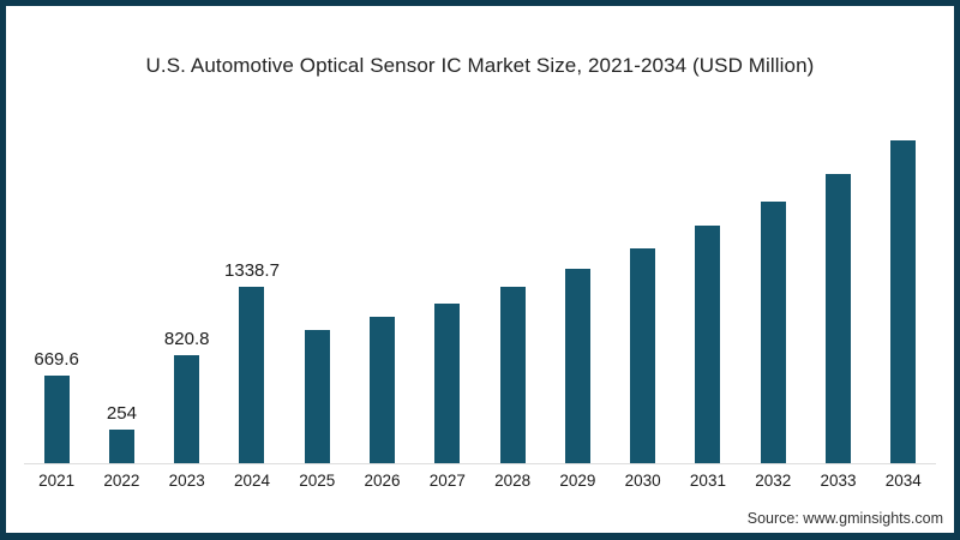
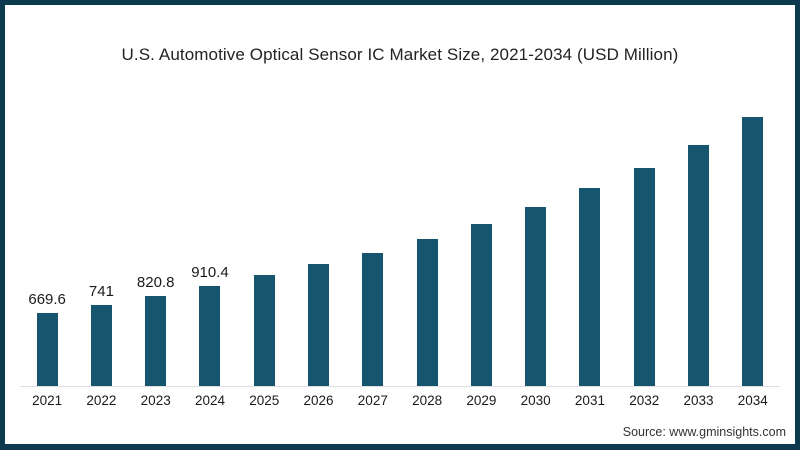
2022: 254 -> 741
2024: 1338.7 -> 910.4
